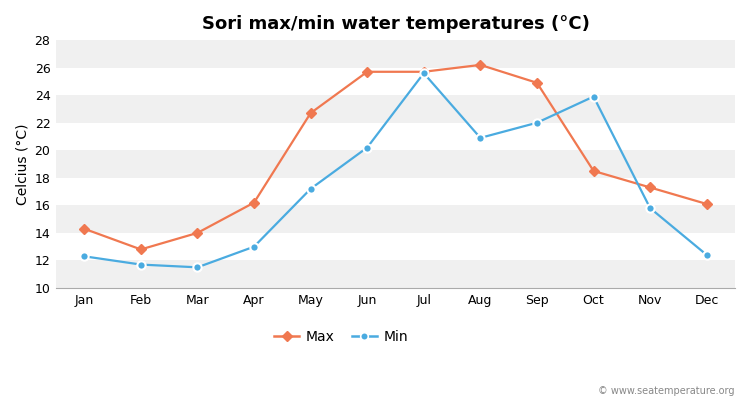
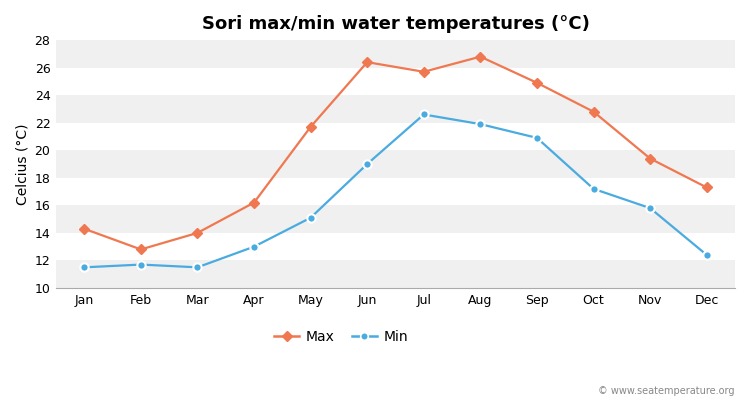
Min/Jan: 12.3 -> 11.5
Max/May: 22.7 -> 21.7
Min/May: 17.2 -> 15.1
Max/Jun: 25.7 -> 26.4
Min/Jun: 20.2 -> 19.0
Min/Jul: 25.6 -> 22.6
Max/Aug: 26.2 -> 26.8
Min/Aug: 20.9 -> 21.9
Min/Sep: 22.0 -> 20.9
Max/Oct: 18.5 -> 22.8
Min/Oct: 23.9 -> 17.2
Max/Nov: 17.3 -> 19.4
Max/Dec: 16.1 -> 17.3
